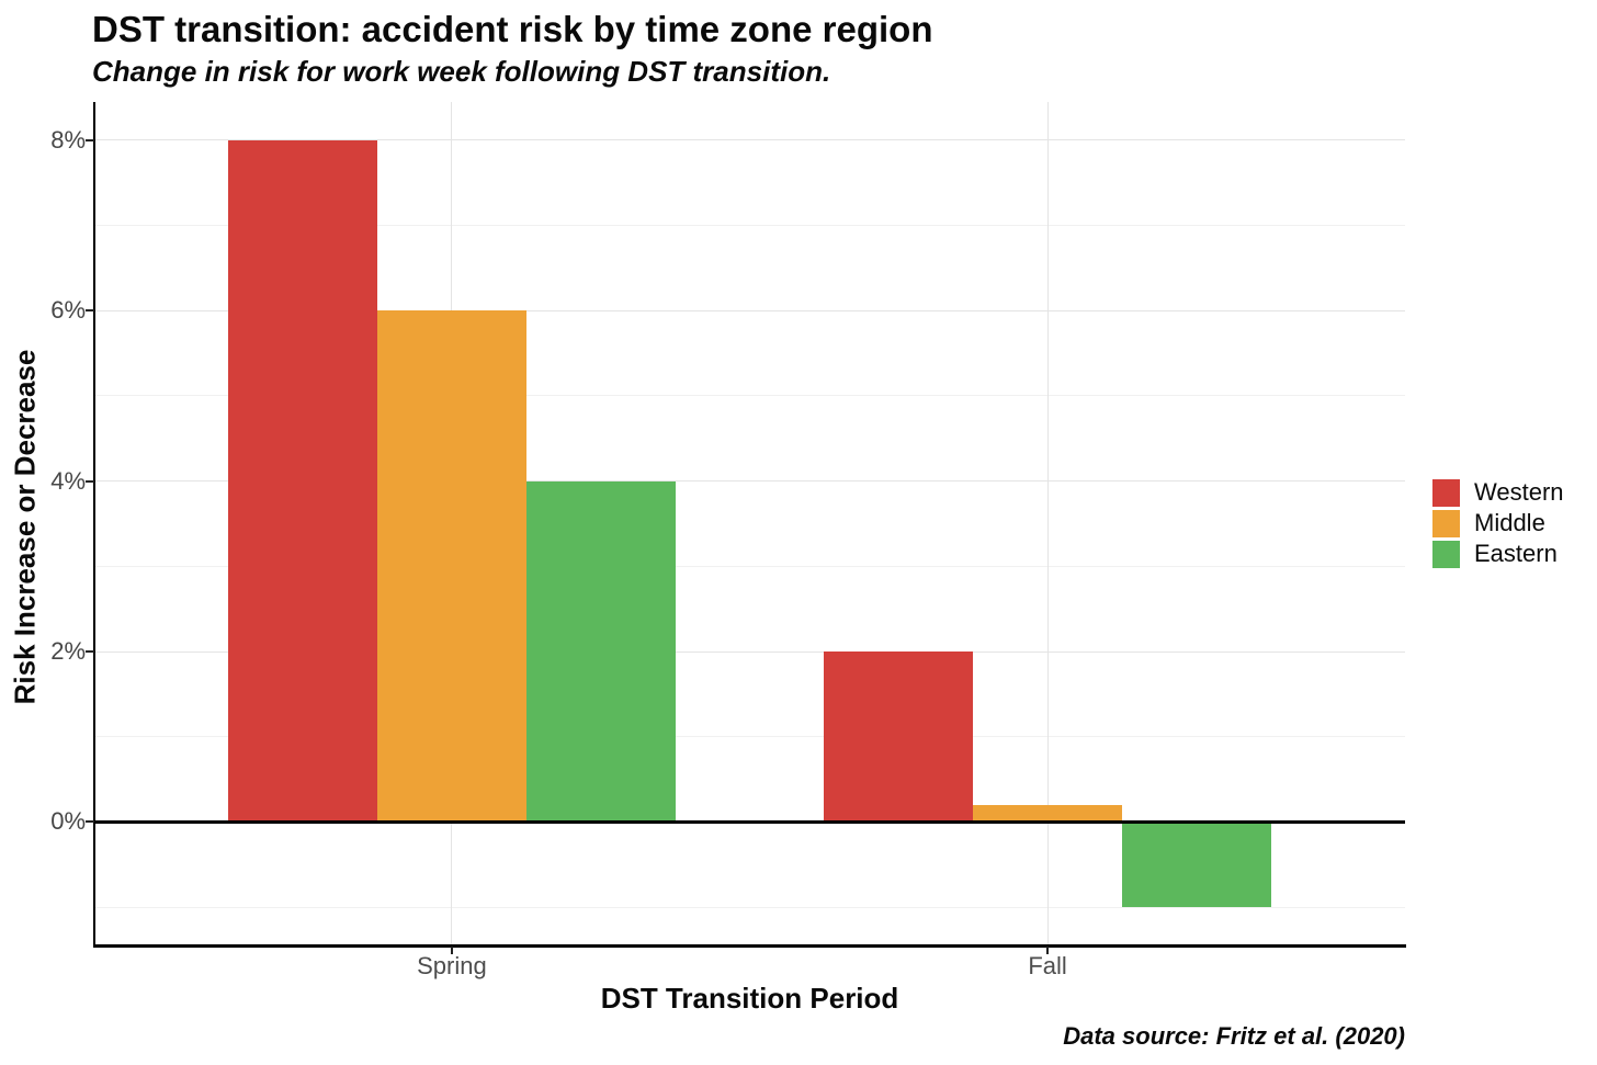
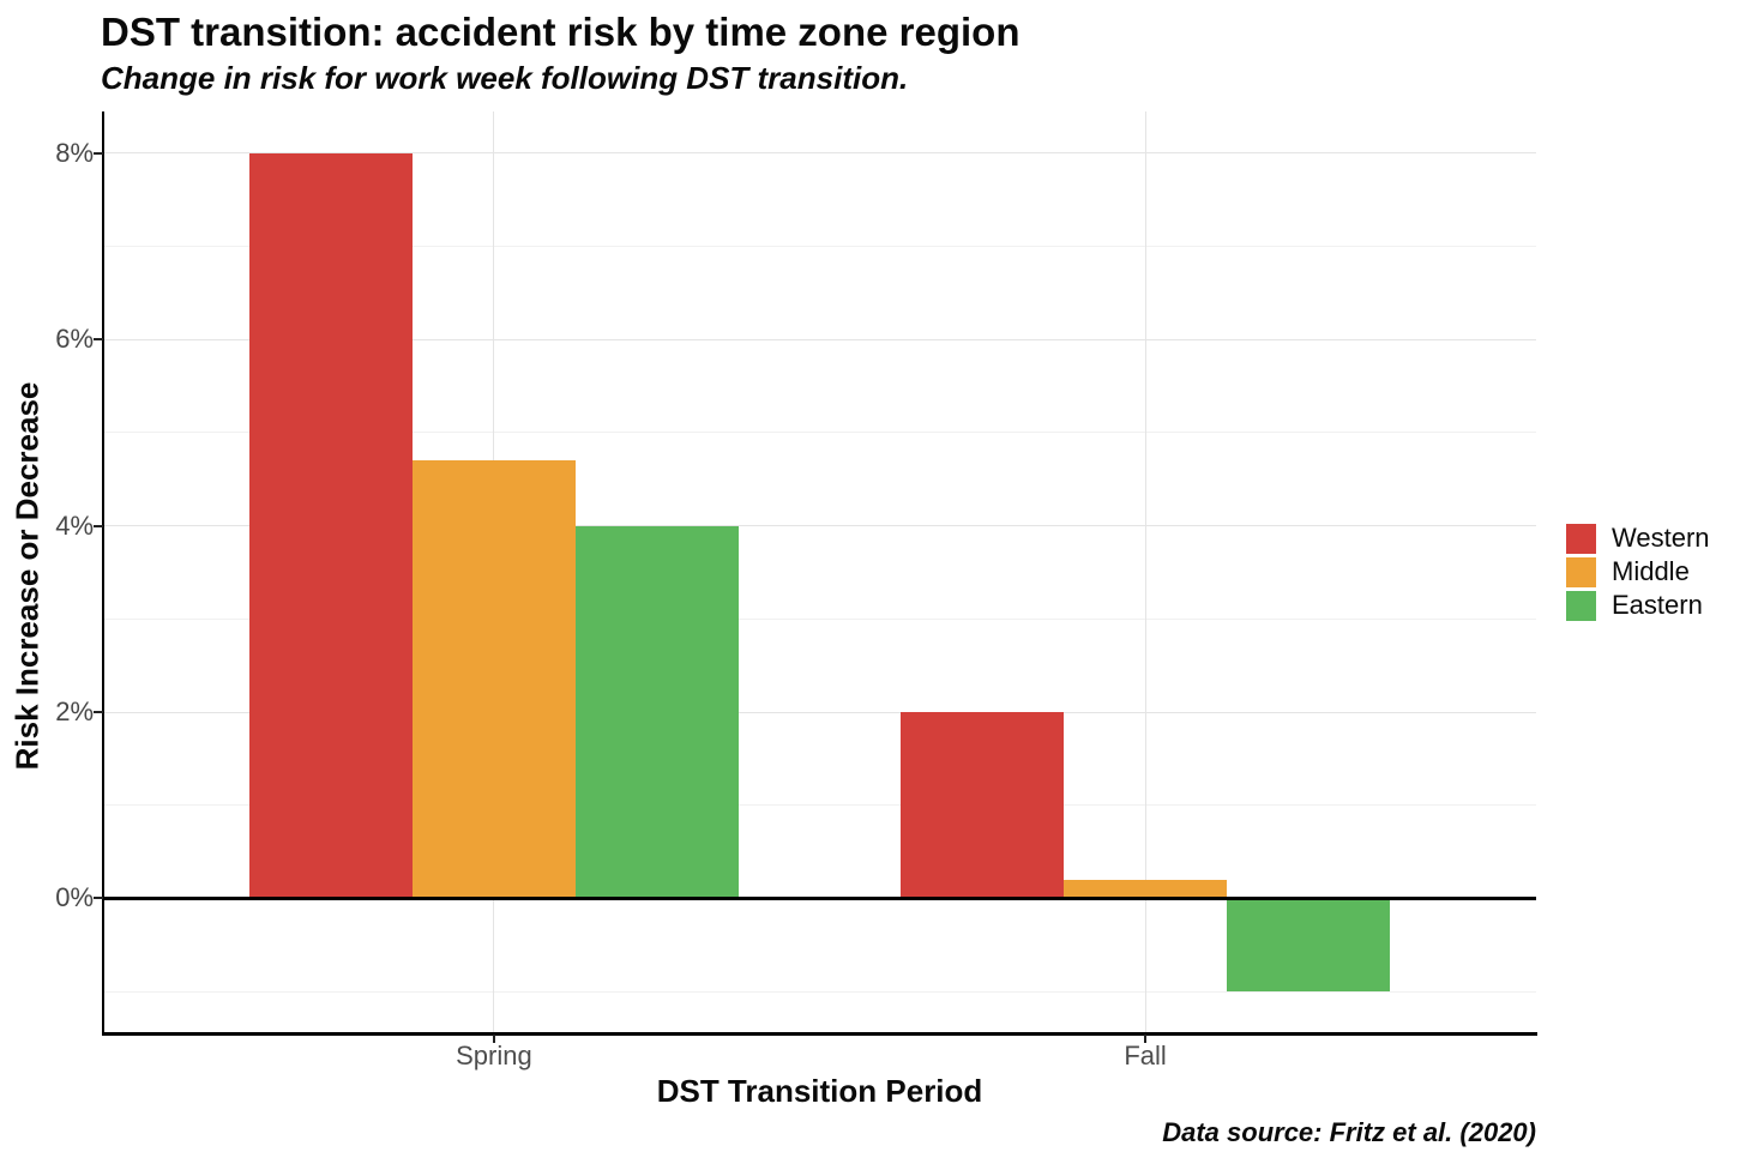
Middle/Spring: 6.0% -> 4.7%
